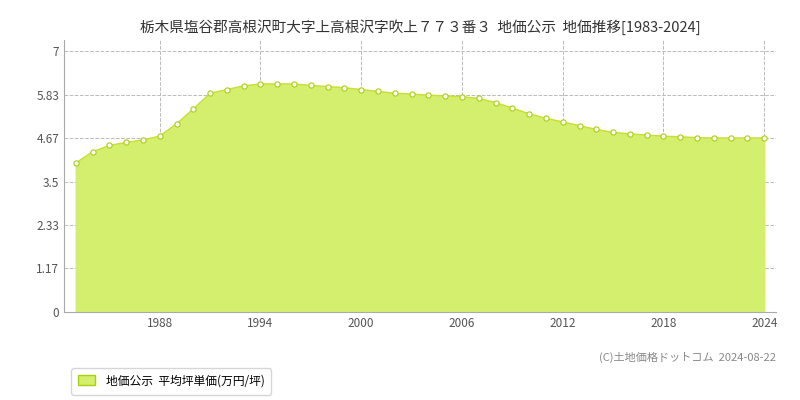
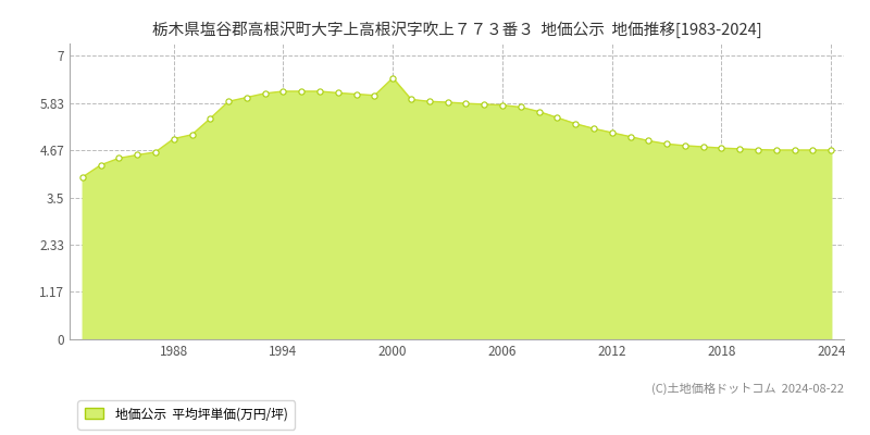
1988: 4.72 -> 4.95
2000: 5.97 -> 6.45
